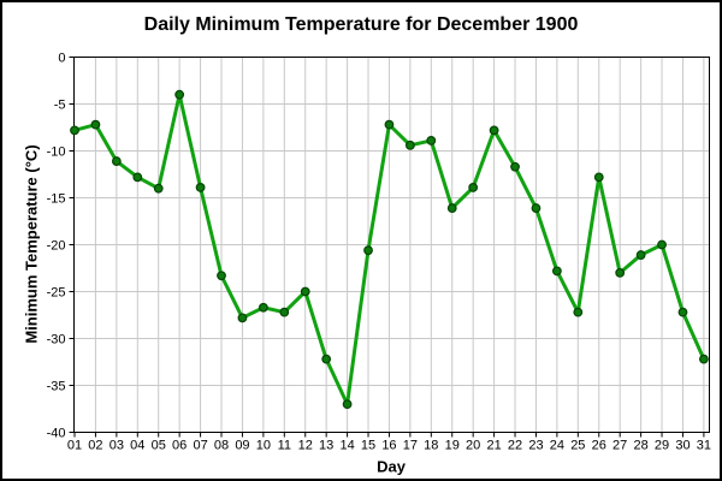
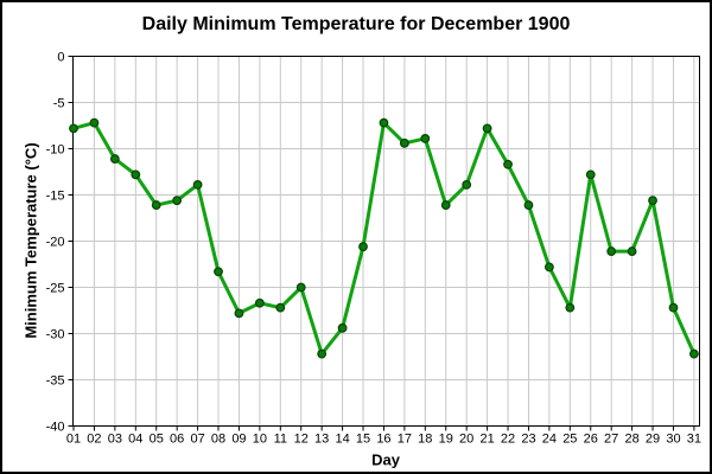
05: -14 -> -16
06: -4 -> -16
14: -37 -> -29
27: -23 -> -21
29: -20 -> -16
